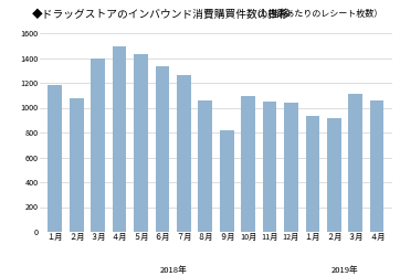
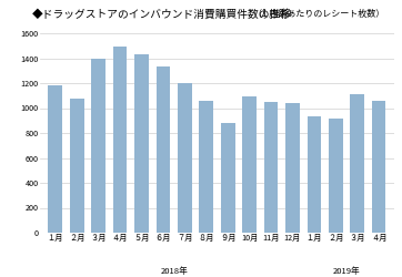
７月: 1260 -> 1200
９月: 820 -> 880
